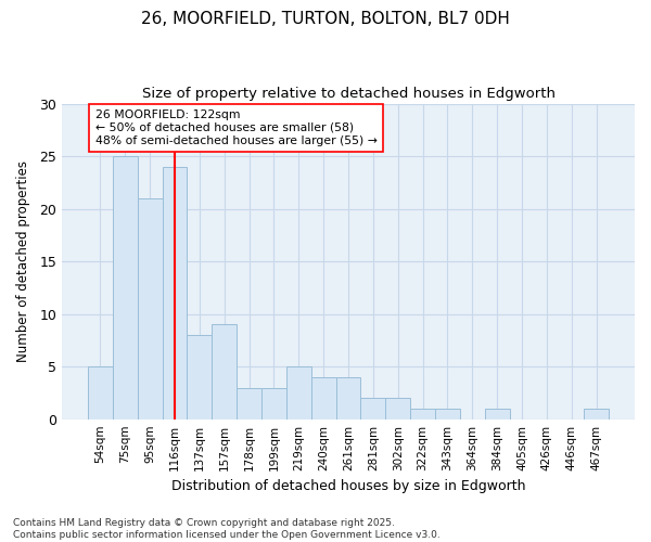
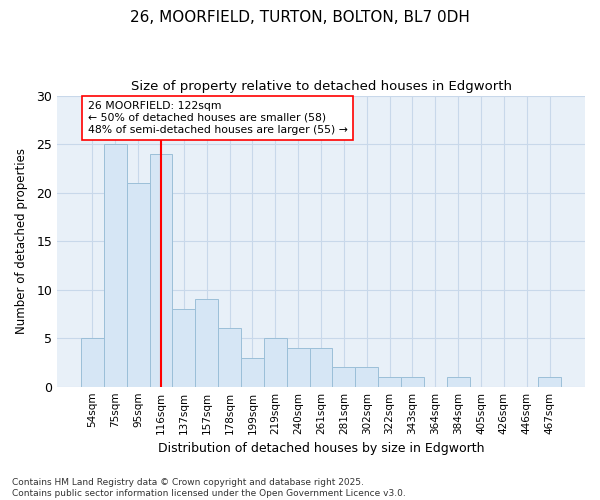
178sqm: 3 -> 6
